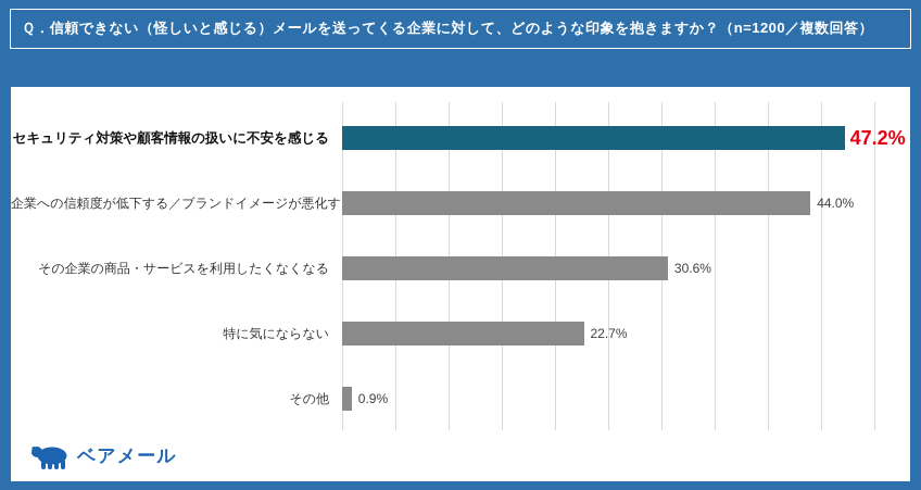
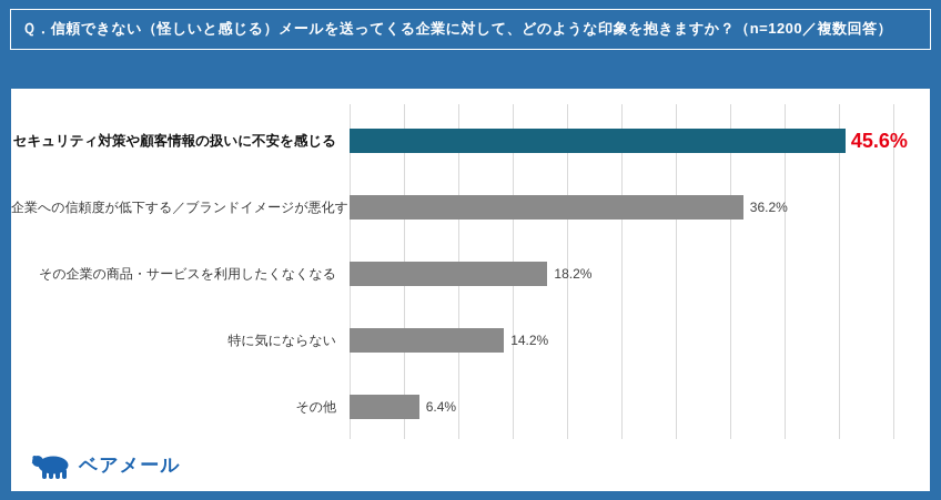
セキュリティ対策や顧客情報の扱いに不安を感じる: 47.2% -> 45.6%
企業への信頼度が低下する／ブランドイメージが悪化する: 44.0% -> 36.2%
その企業の商品・サービスを利用したくなくなる: 30.6% -> 18.2%
特に気にならない: 22.7% -> 14.2%
その他: 0.9% -> 6.4%
